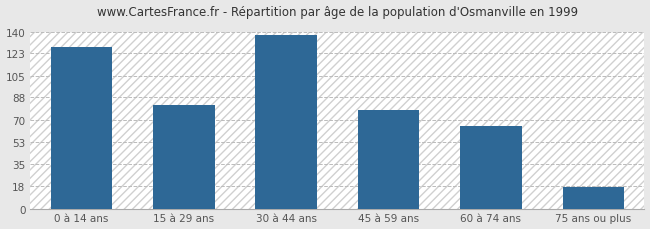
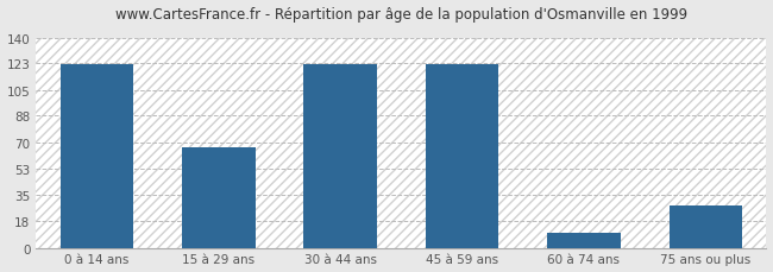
0 à 14 ans: 128 -> 122
15 à 29 ans: 82 -> 67
30 à 44 ans: 137 -> 122
45 à 59 ans: 78 -> 122
60 à 74 ans: 65 -> 10
75 ans ou plus: 17 -> 28
